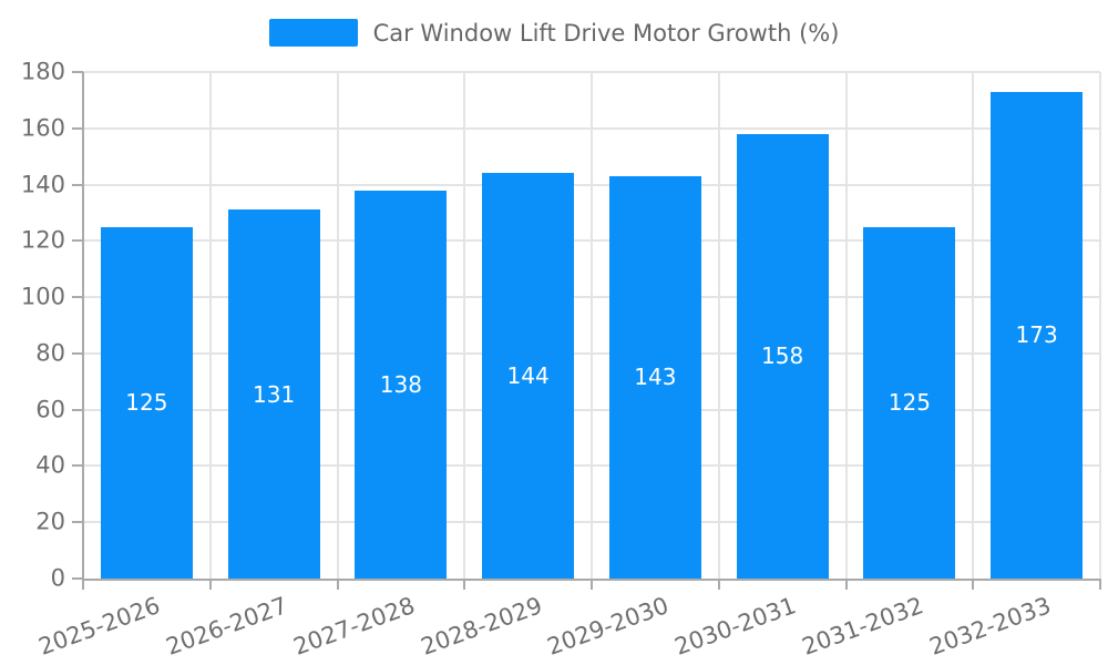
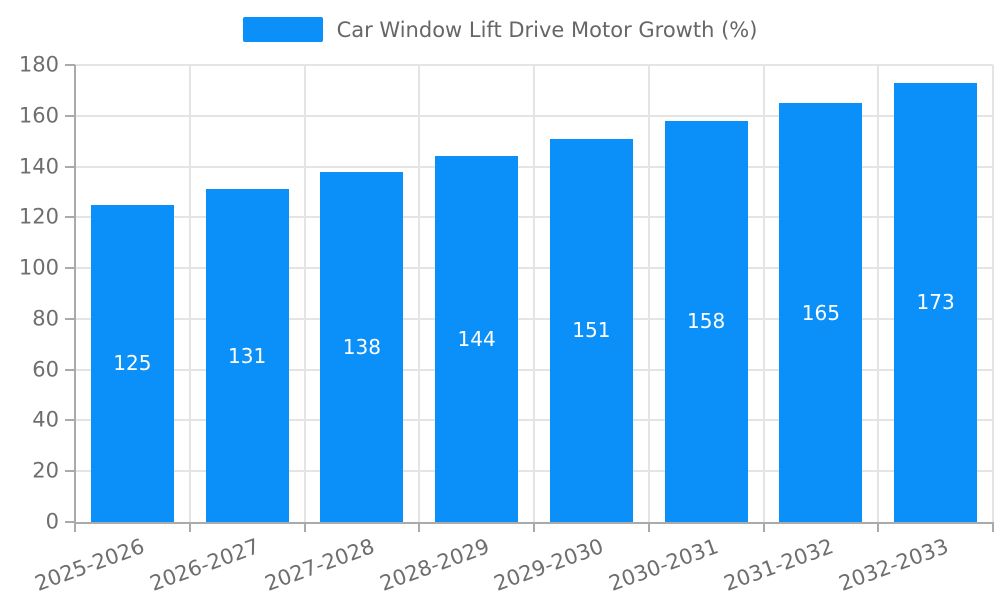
2029-2030: 143 -> 151
2031-2032: 125 -> 165
